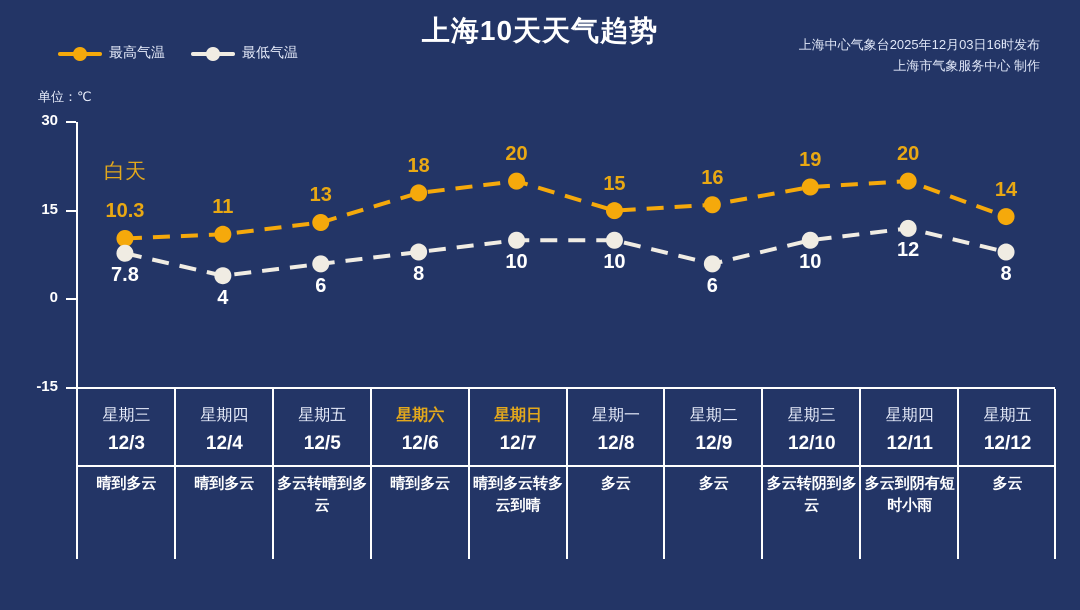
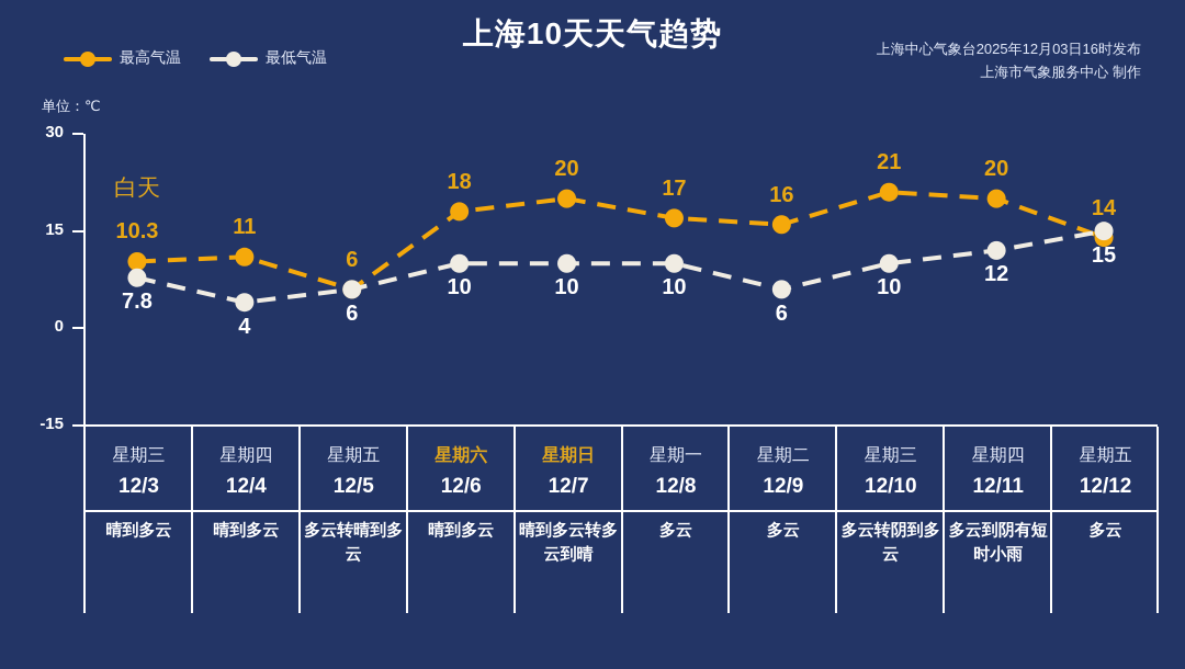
最高气温/12/5: 13 -> 6
最低气温/12/6: 8 -> 10
最高气温/12/8: 15 -> 17
最高气温/12/10: 19 -> 21
最低气温/12/12: 8 -> 15
